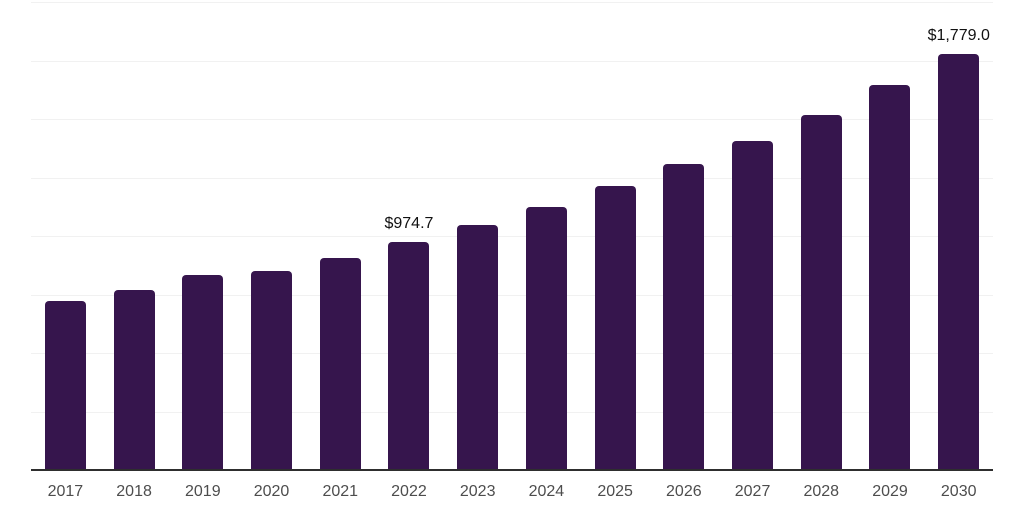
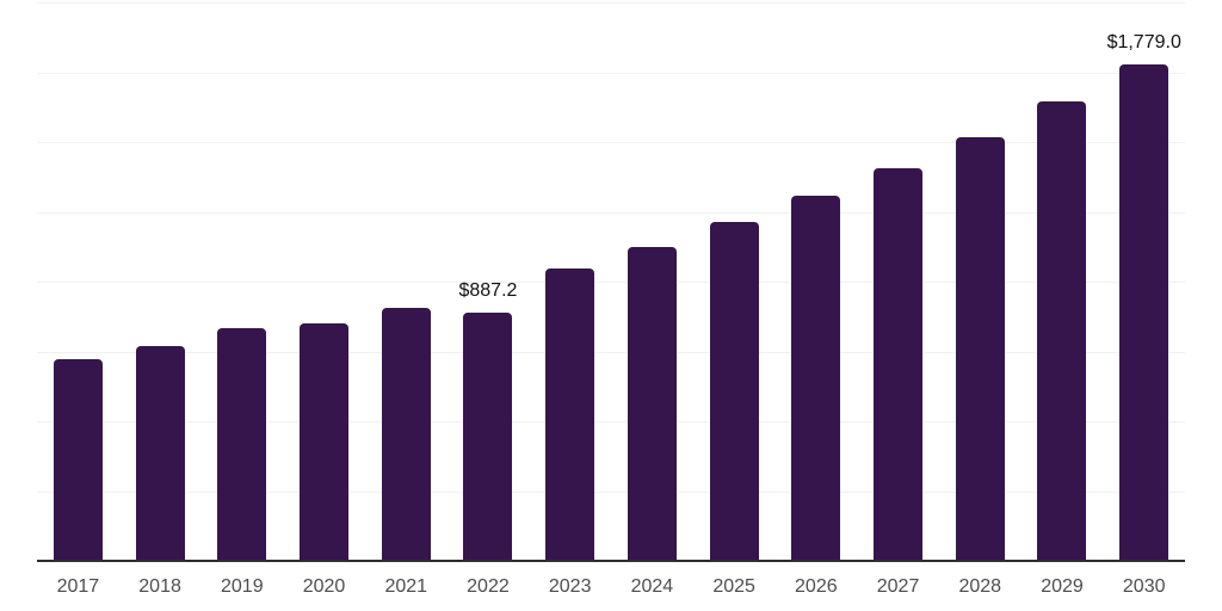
2022: $974.7 -> $887.2
